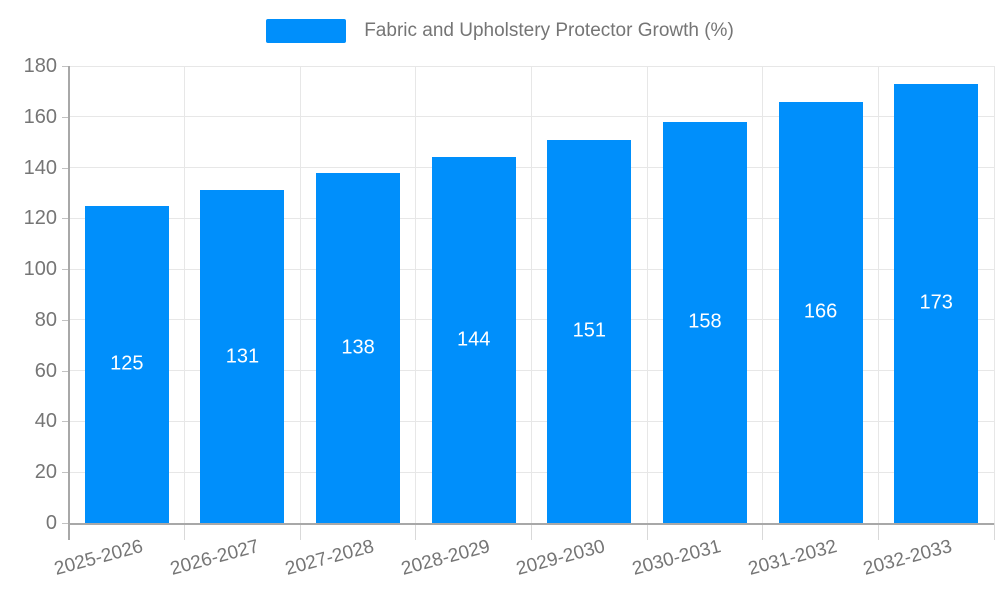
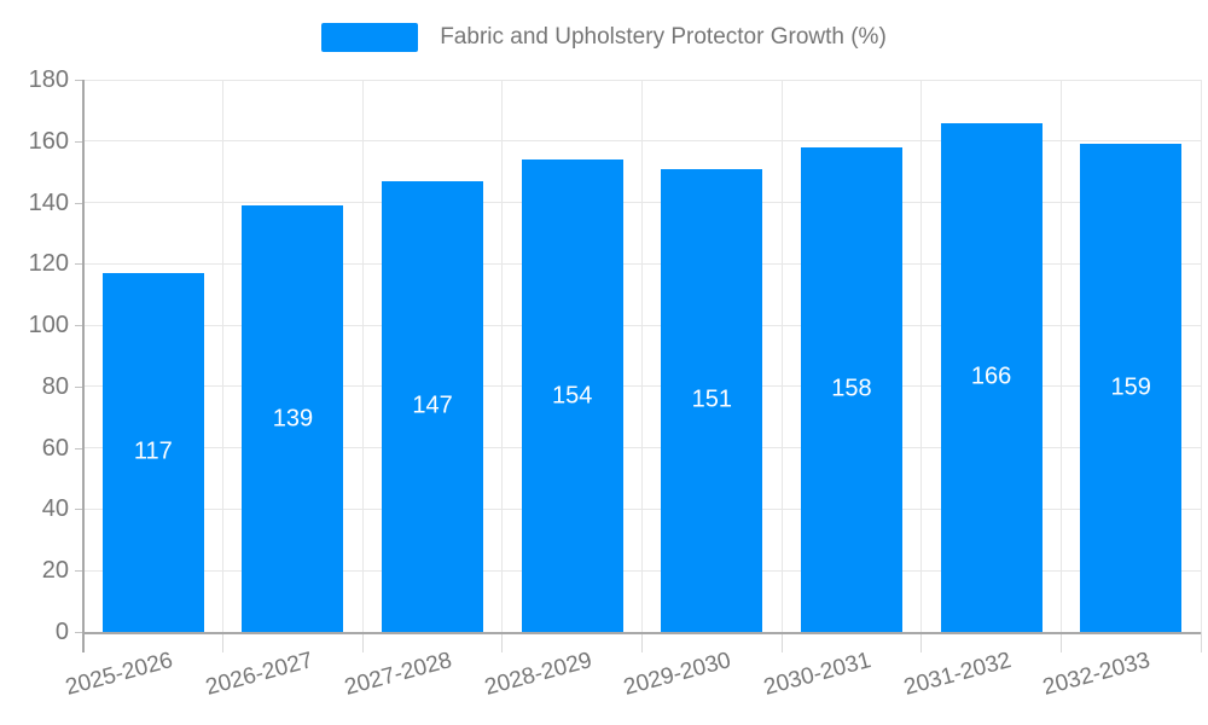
2025-2026: 125 -> 117
2026-2027: 131 -> 139
2027-2028: 138 -> 147
2028-2029: 144 -> 154
2032-2033: 173 -> 159
